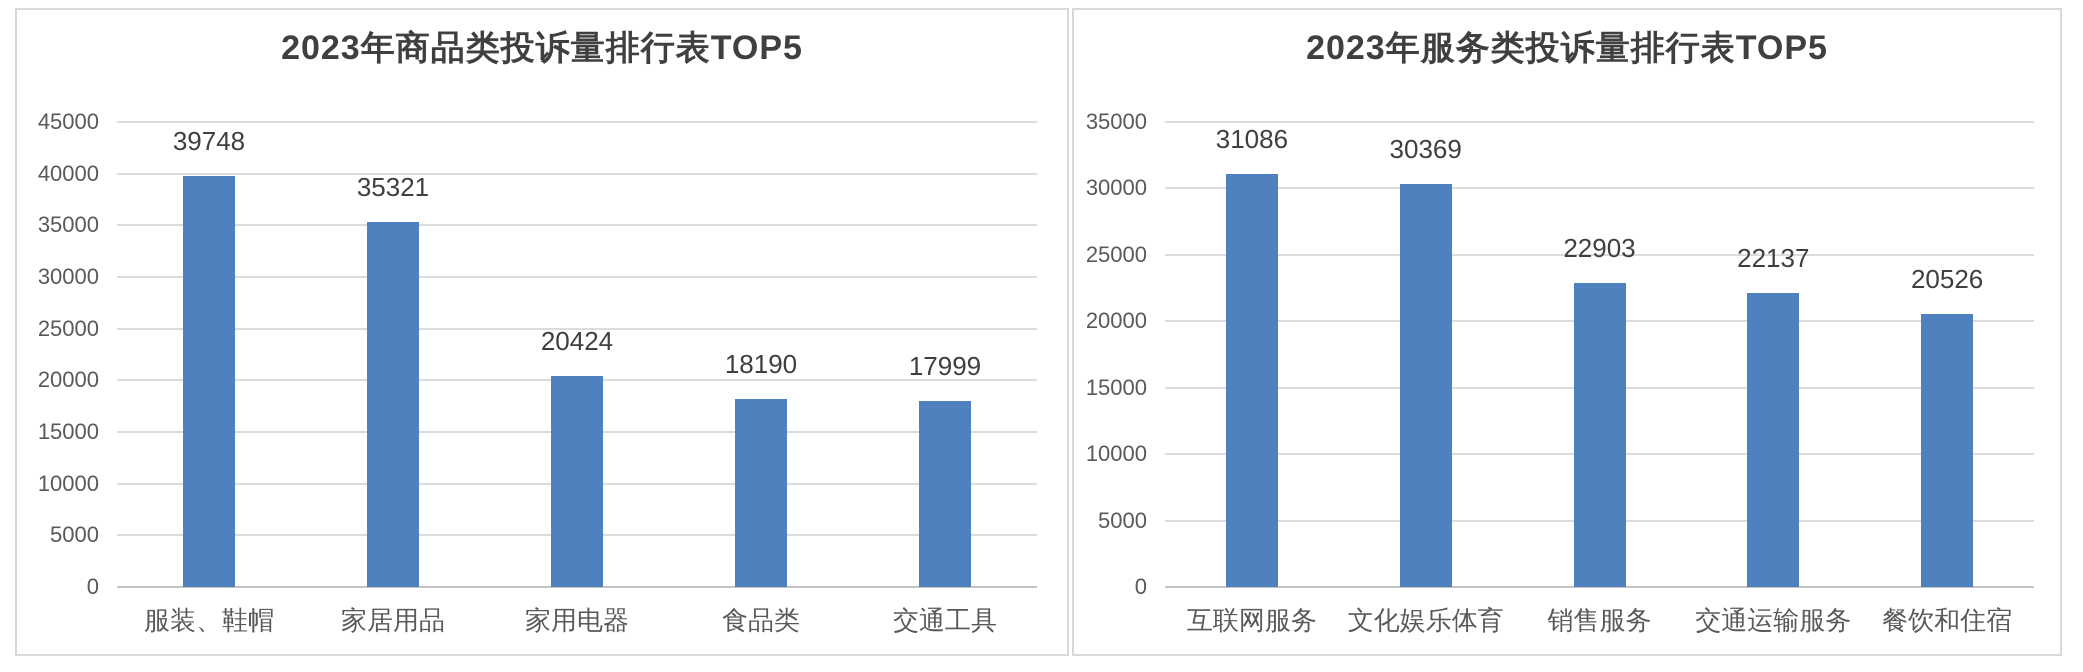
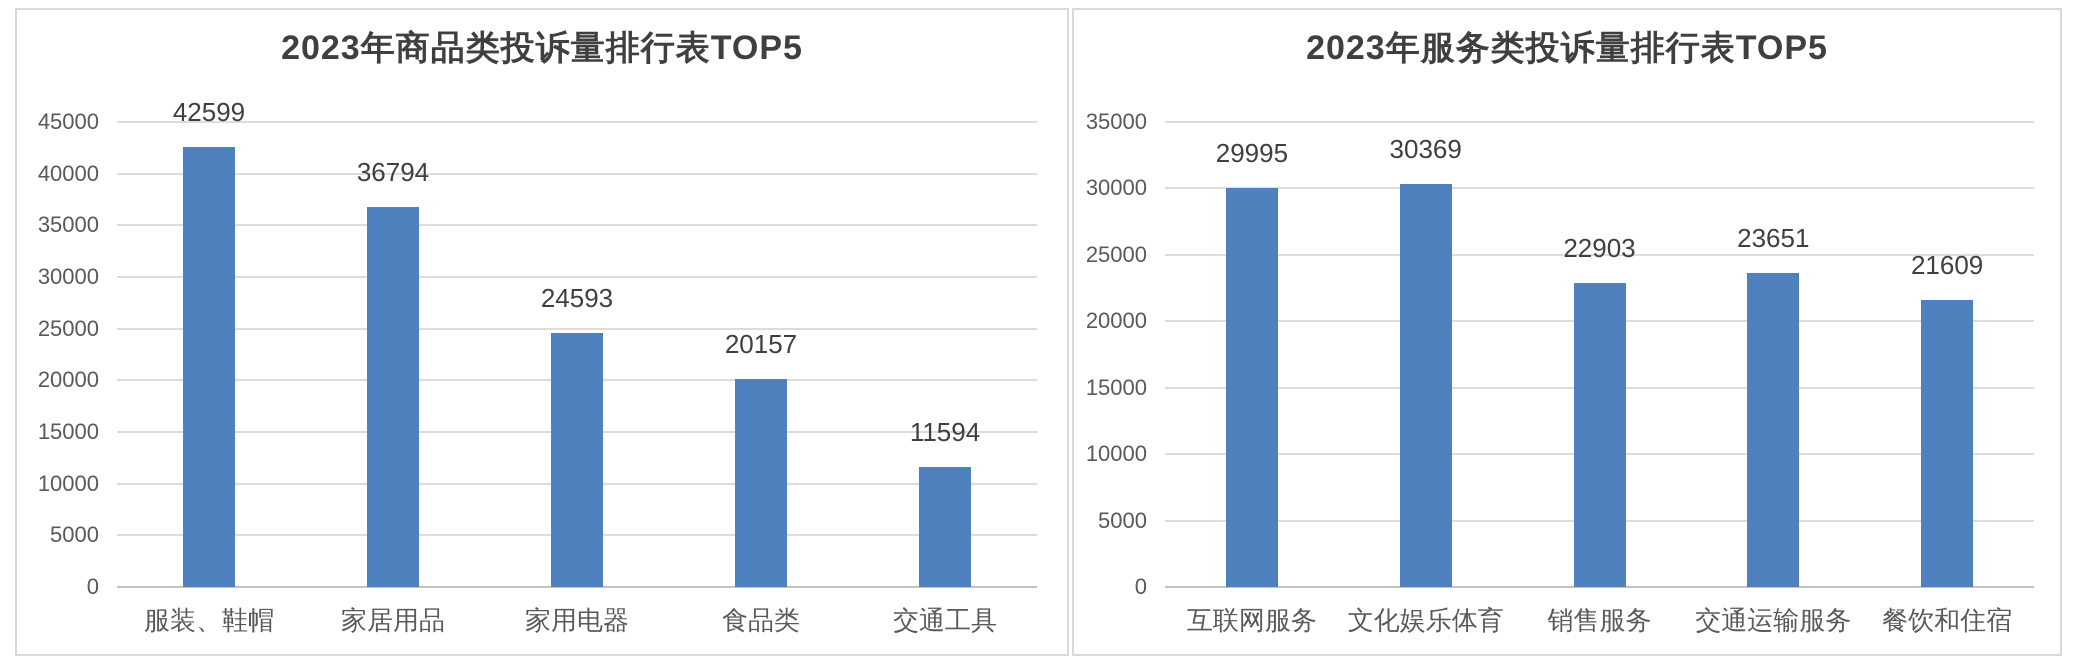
2023年商品类投诉量排行表TOP5/服装、鞋帽: 39748 -> 42599
2023年商品类投诉量排行表TOP5/家居用品: 35321 -> 36794
2023年商品类投诉量排行表TOP5/家用电器: 20424 -> 24593
2023年商品类投诉量排行表TOP5/食品类: 18190 -> 20157
2023年商品类投诉量排行表TOP5/交通工具: 17999 -> 11594
2023年服务类投诉量排行表TOP5/互联网服务: 31086 -> 29995
2023年服务类投诉量排行表TOP5/交通运输服务: 22137 -> 23651
2023年服务类投诉量排行表TOP5/餐饮和住宿: 20526 -> 21609
